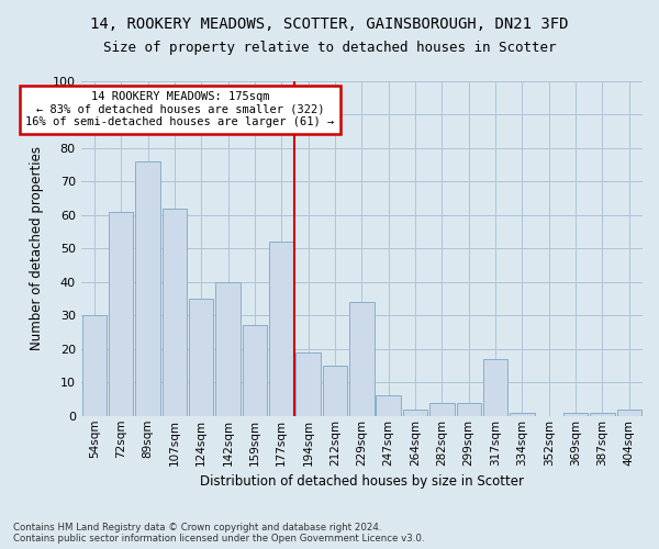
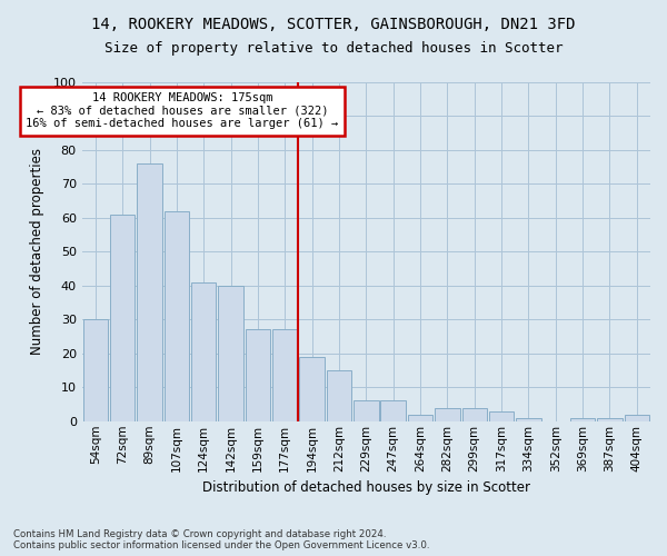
124sqm: 35 -> 41
177sqm: 52 -> 27
229sqm: 34 -> 6
317sqm: 17 -> 3
